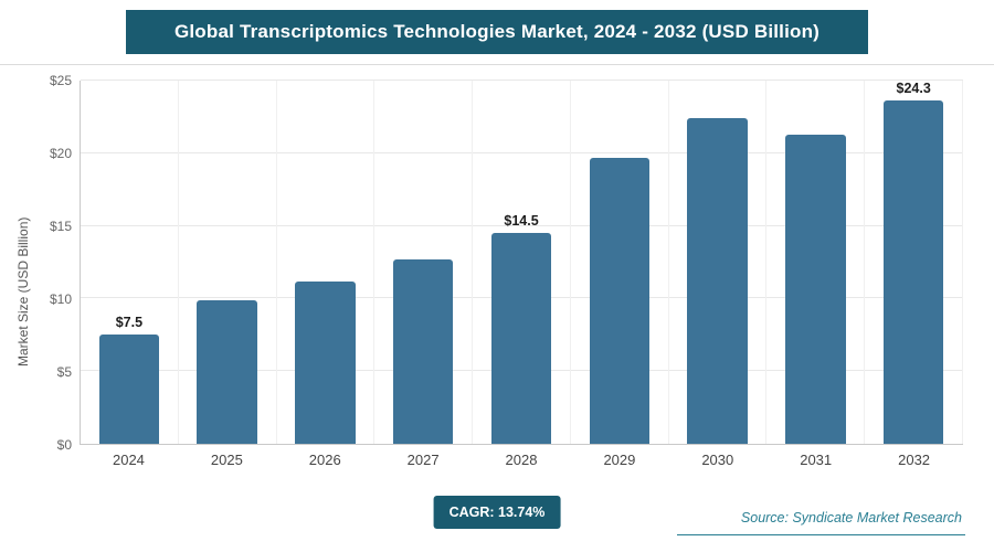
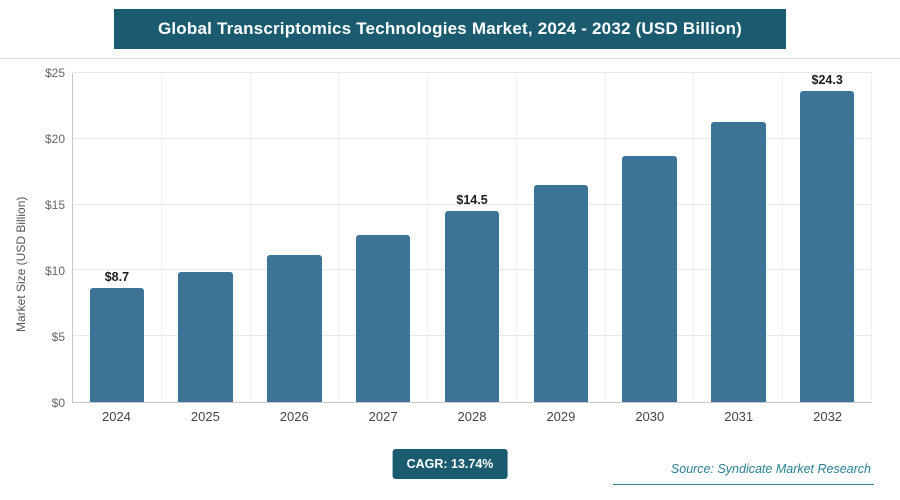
2024: $7.5 -> $8.7
2029: $19.7 -> $16.5
2030: $22.4 -> $18.7
